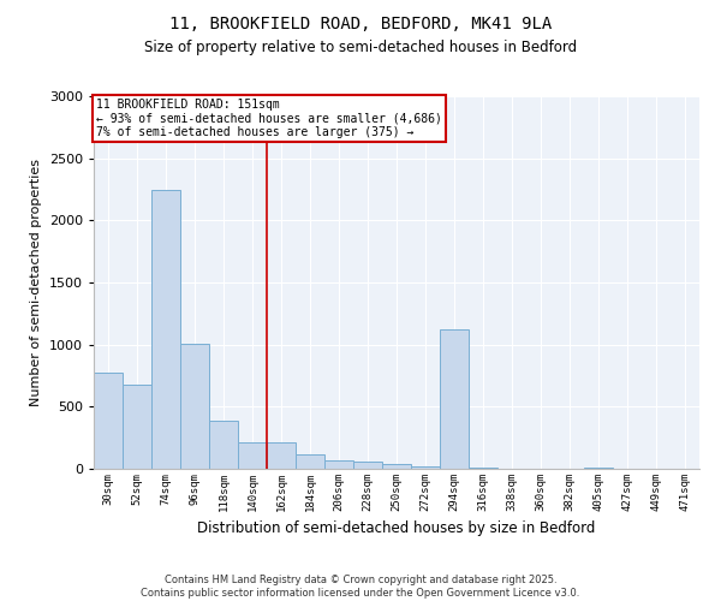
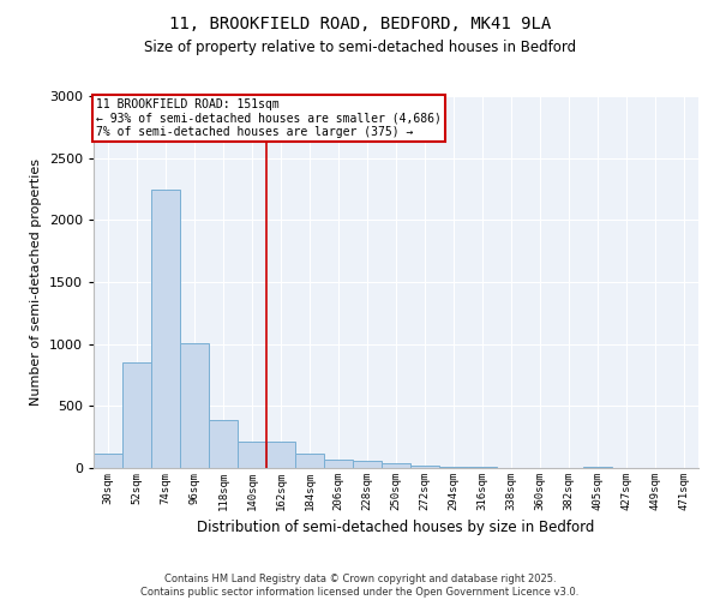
30sqm: 770 -> 120
52sqm: 680 -> 850
294sqm: 1120 -> 0
